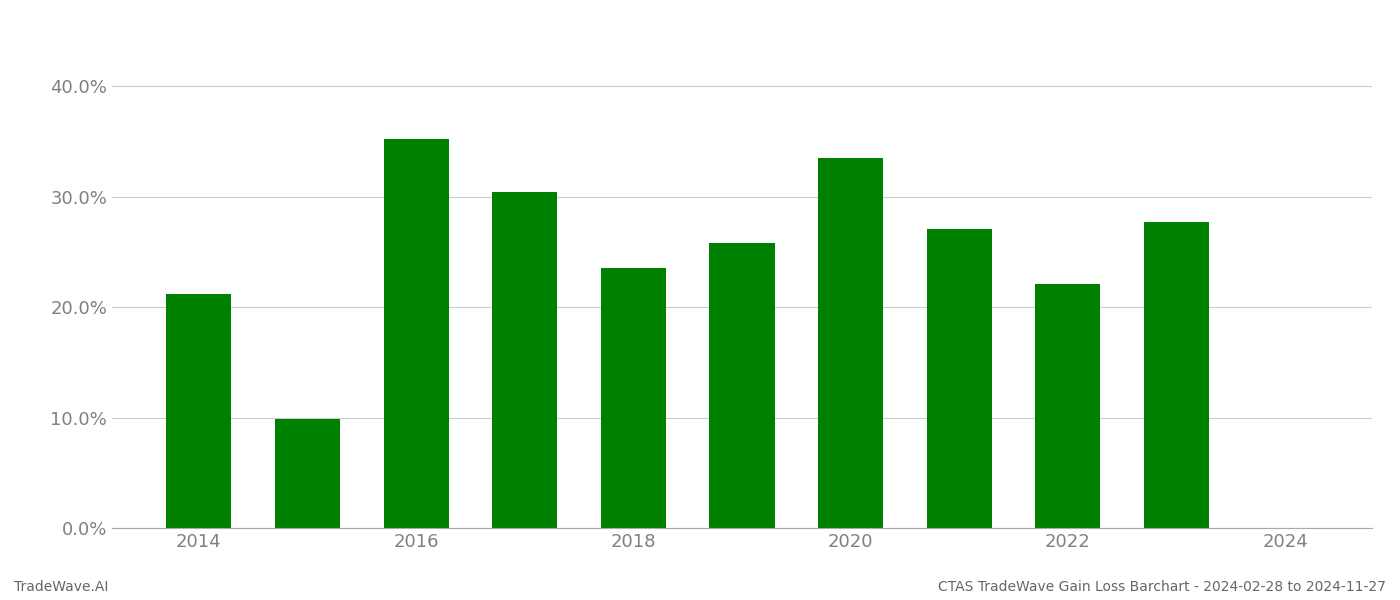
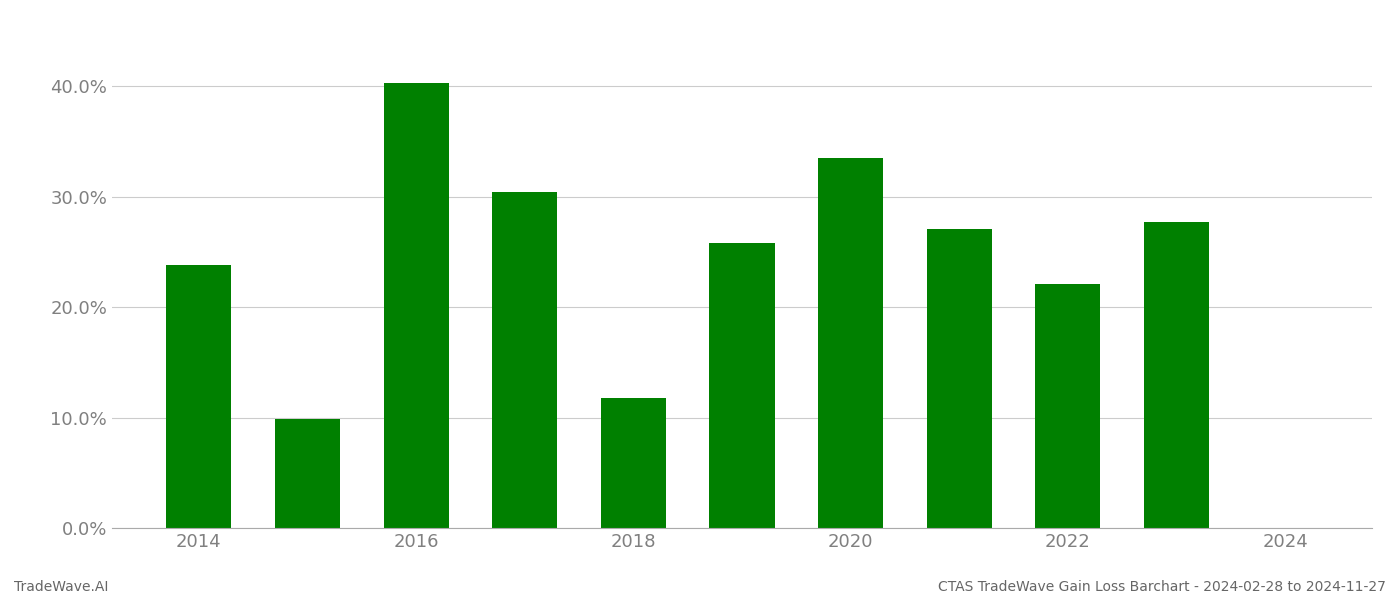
2014: 21.2% -> 23.8%
2016: 35.2% -> 40.3%
2018: 23.5% -> 11.8%
